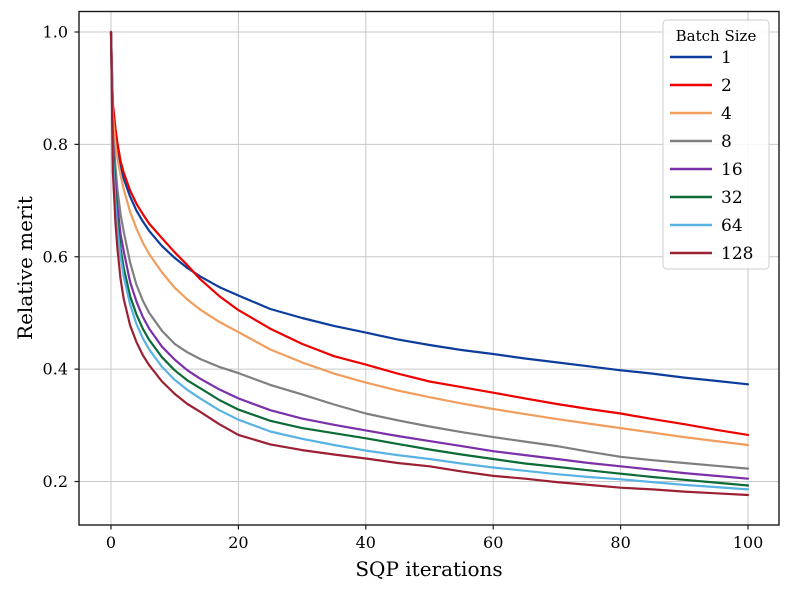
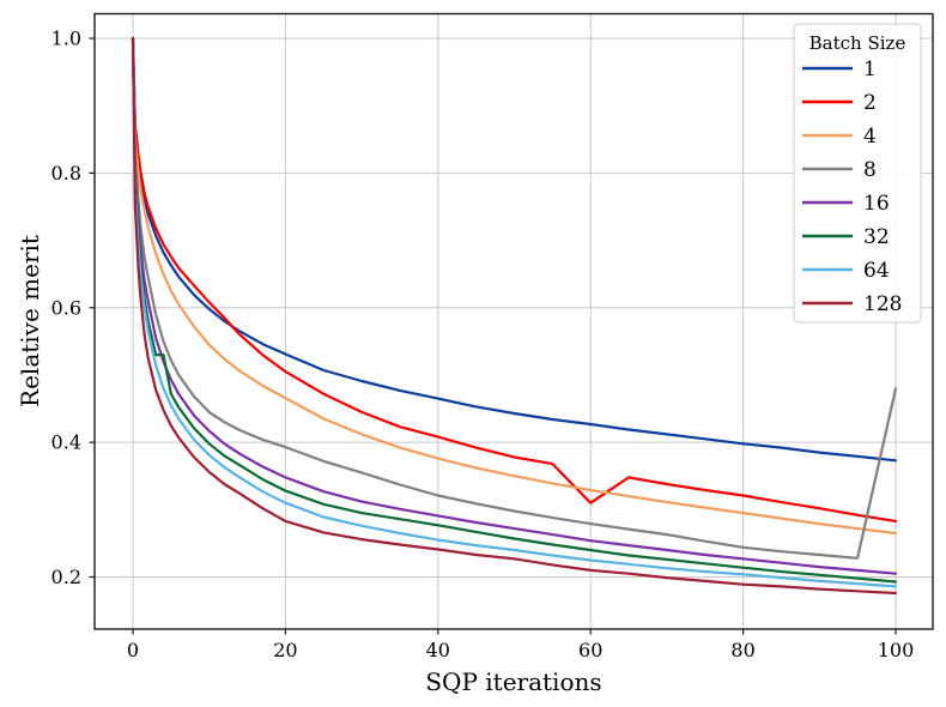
32/4: 0.50 -> 0.53
2/60: 0.36 -> 0.31
8/100: 0.22 -> 0.48
